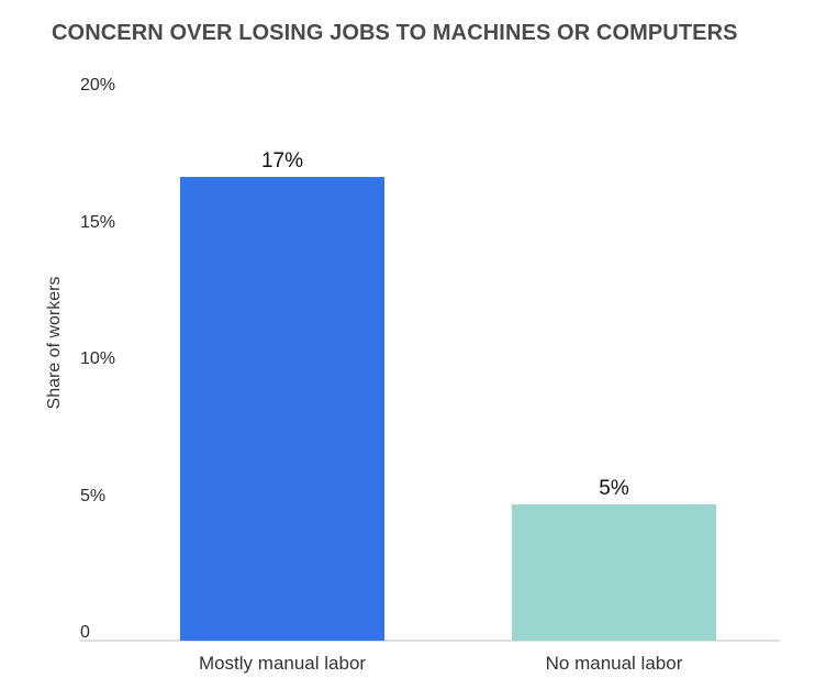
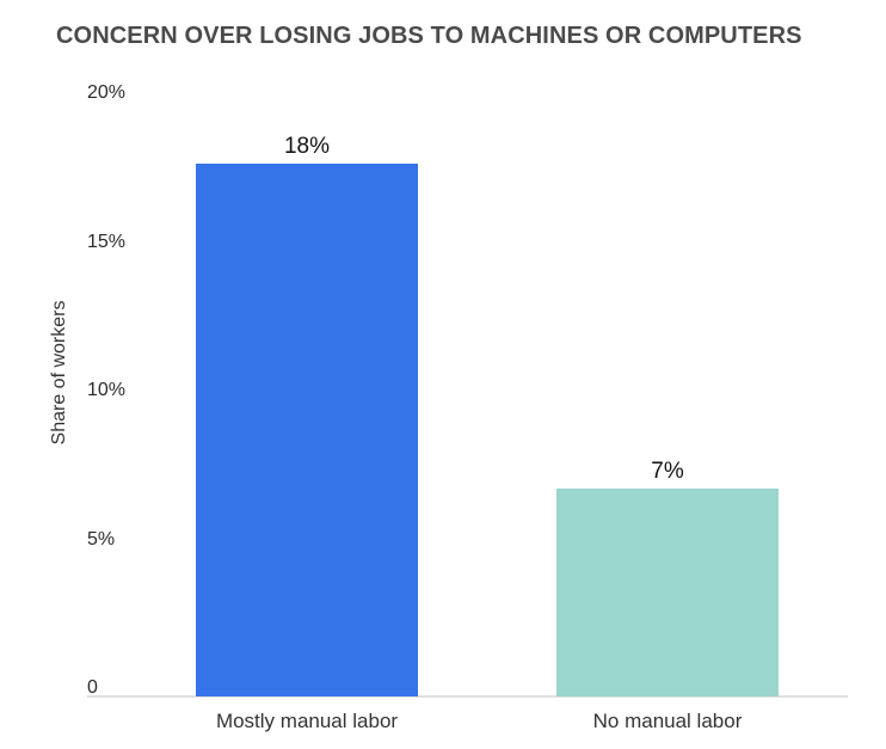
Mostly manual labor: 17% -> 18%
No manual labor: 5% -> 7%
